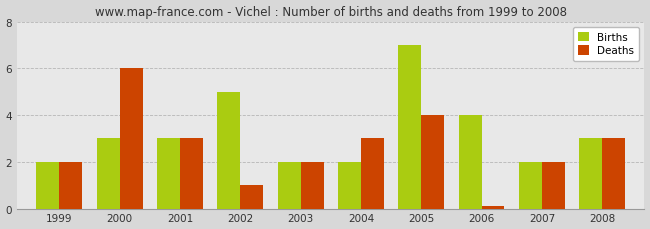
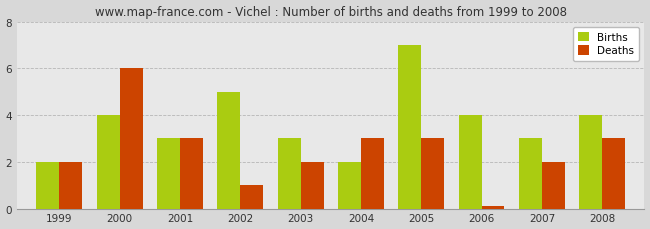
Births/2000: 3 -> 4
Births/2003: 2 -> 3
Deaths/2005: 4.00 -> 3.00
Births/2007: 2 -> 3
Births/2008: 3 -> 4
